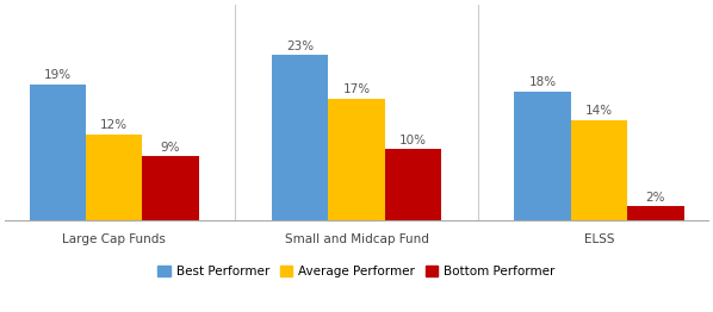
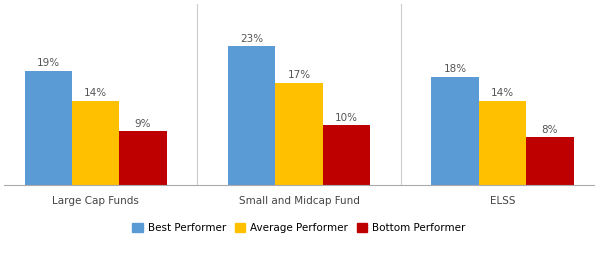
Average Performer/Large Cap Funds: 12% -> 14%
Bottom Performer/ELSS: 2% -> 8%
